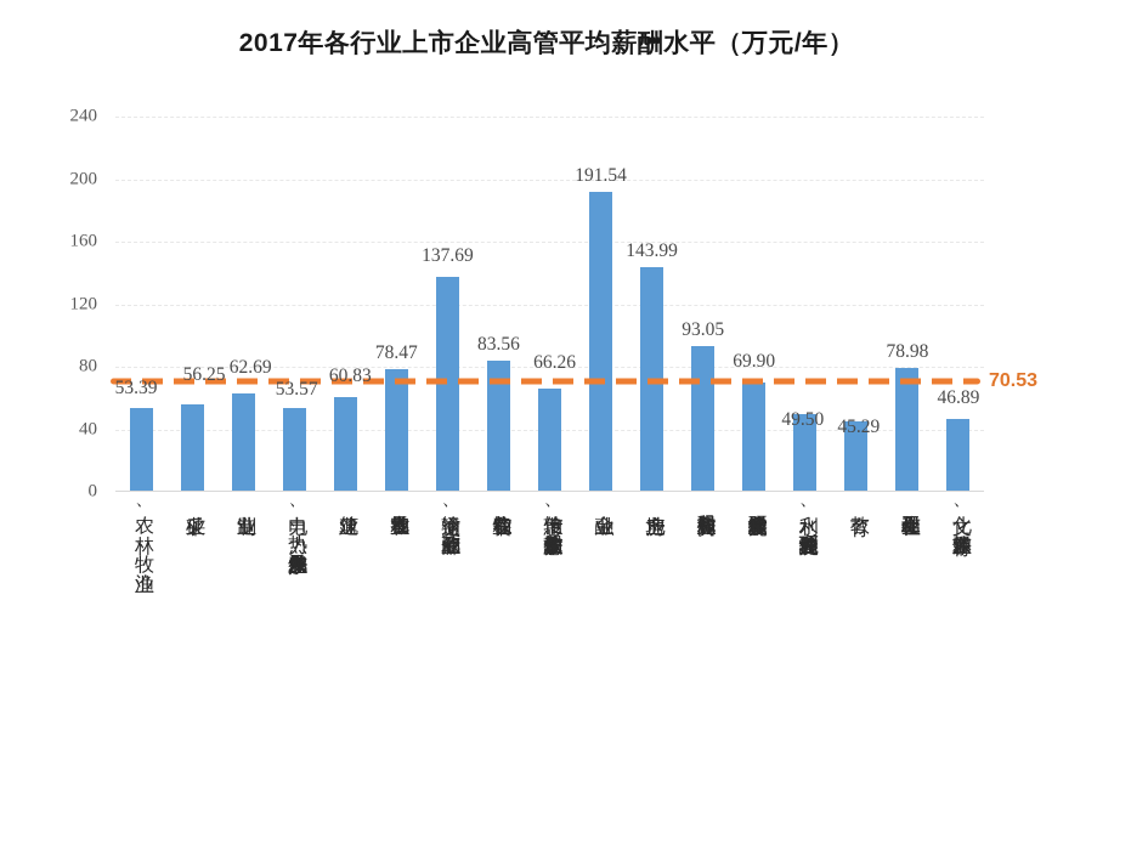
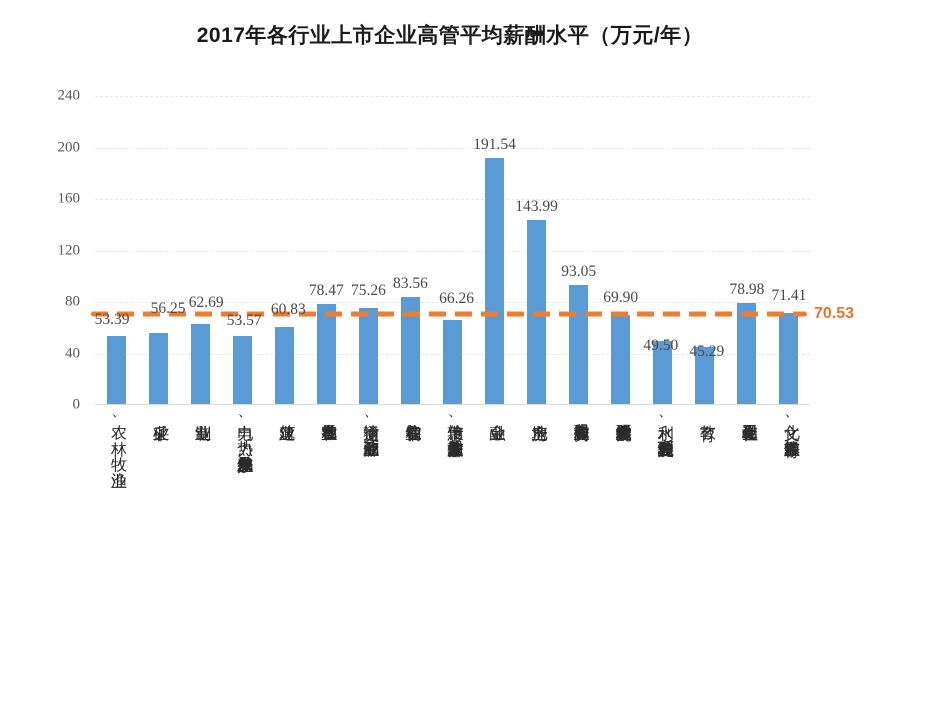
交通运输、仓储和邮政业: 137.69 -> 75.26
文化、体育和娱乐业: 46.89 -> 71.41
